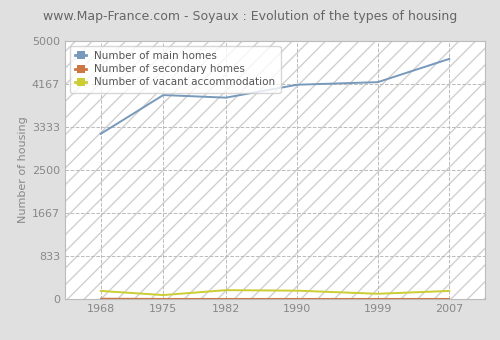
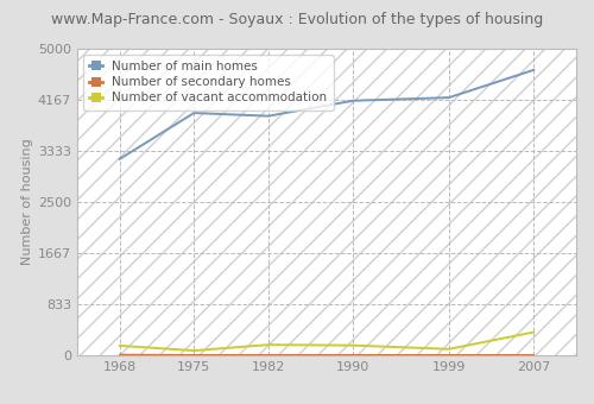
Number of vacant accommodation/2007: 160 -> 380
